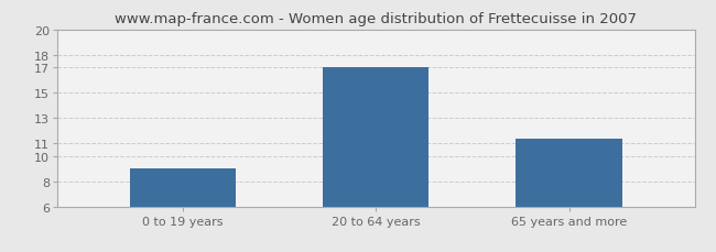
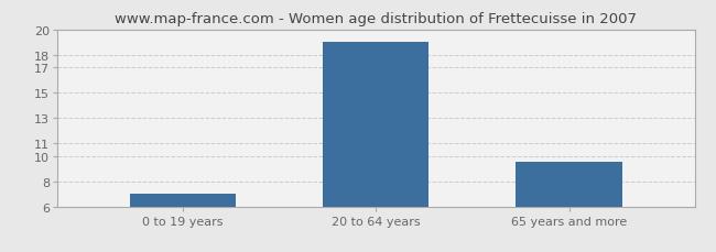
0 to 19 years: 9.0 -> 7.0
20 to 64 years: 17.0 -> 19.0
65 years and more: 11.4 -> 9.5
